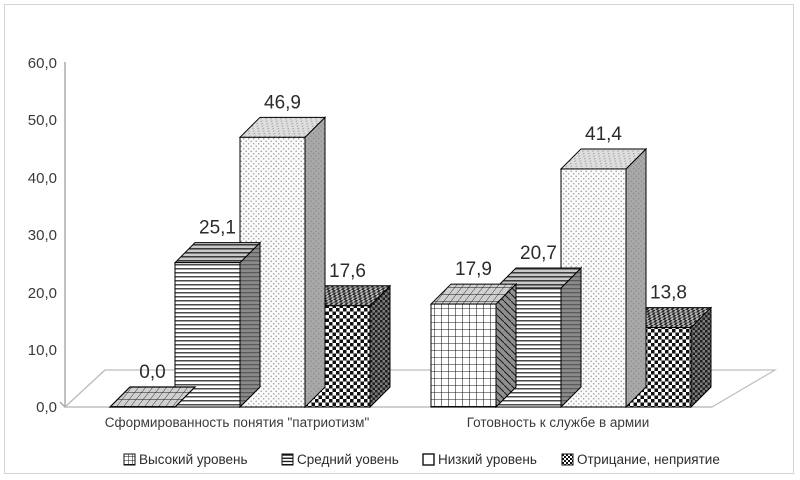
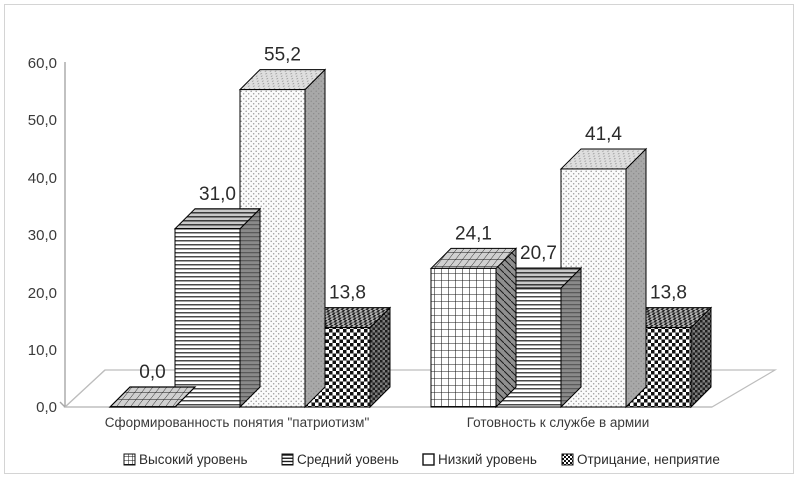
Средний уовень/Сформированность понятия "патриотизм": 25,1 -> 31,0
Низкий уровень/Сформированность понятия "патриотизм": 46,9 -> 55,2
Отрицание, неприятие/Сформированность понятия "патриотизм": 17,6 -> 13,8
Высокий уровень/Готовность к службе в армии: 17,9 -> 24,1
